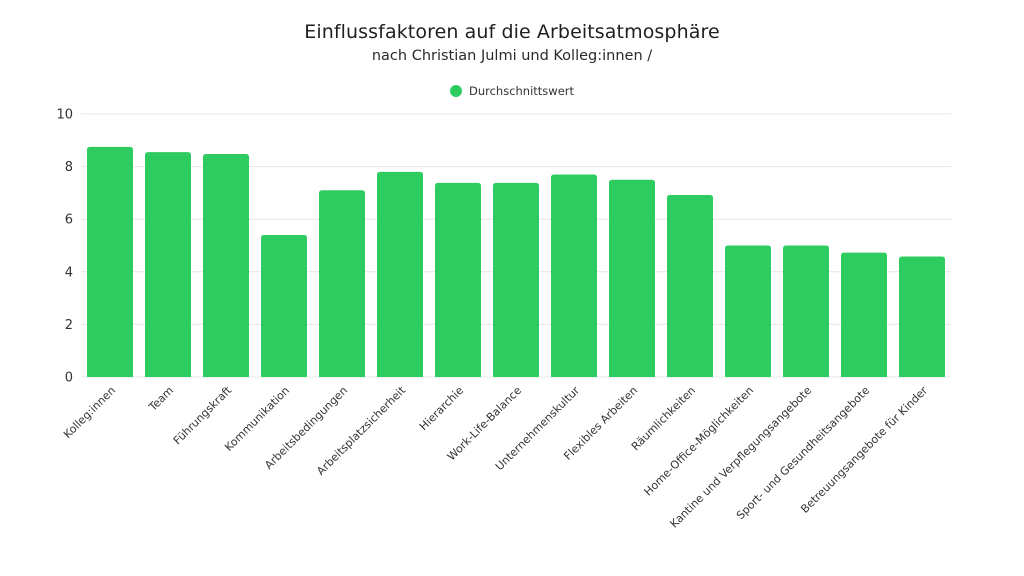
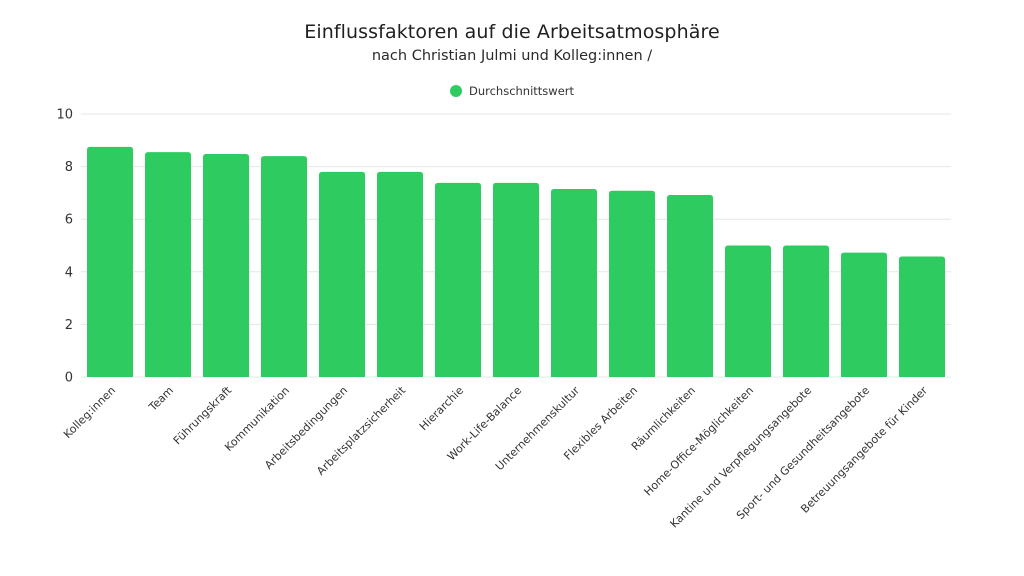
Kommunikation: 5.4 -> 8.4
Arbeitsbedingungen: 7.1 -> 7.8
Unternehmenskultur: 7.7 -> 7.2
Flexibles Arbeiten: 7.5 -> 7.1
